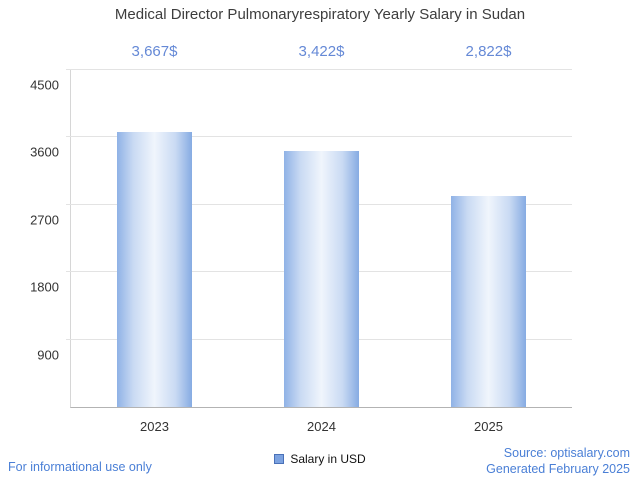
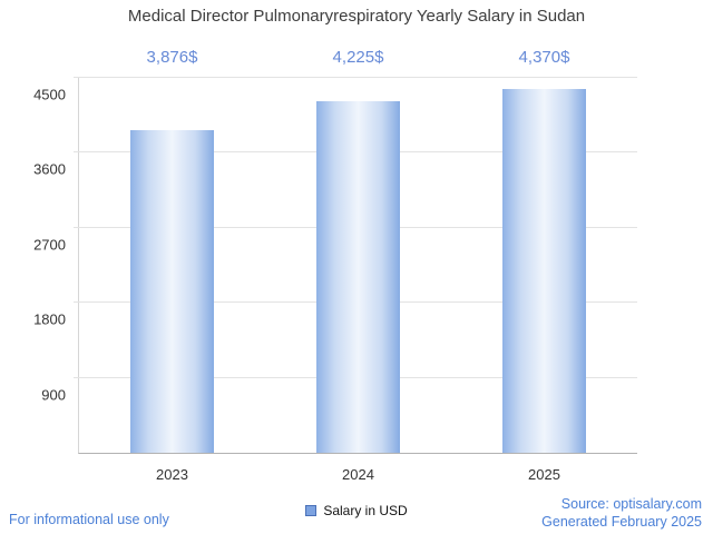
2023: 3,667 -> 3,876
2024: 3,422 -> 4,225
2025: 2,822 -> 4,370
